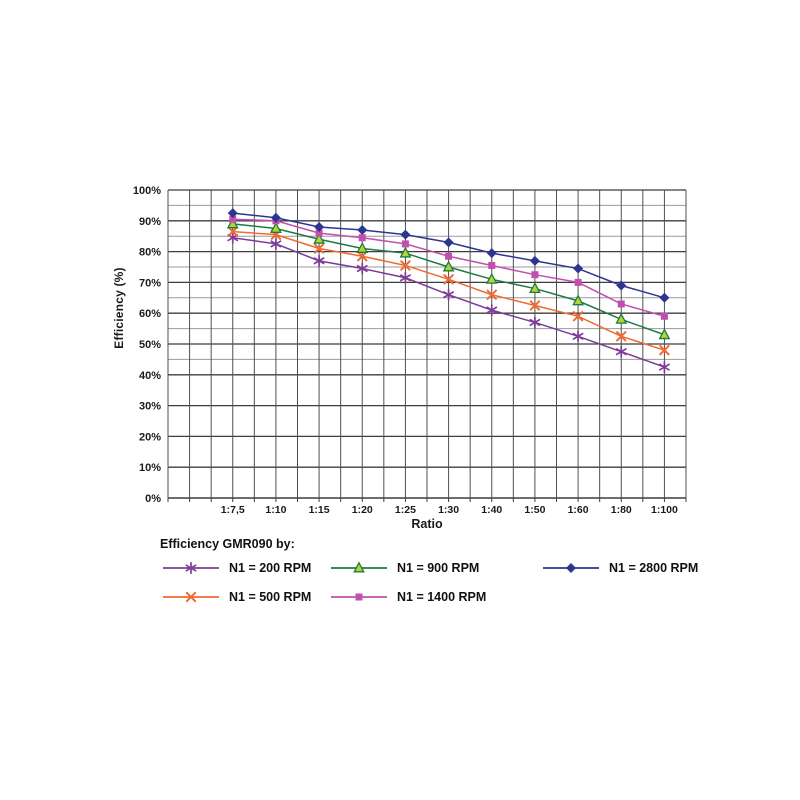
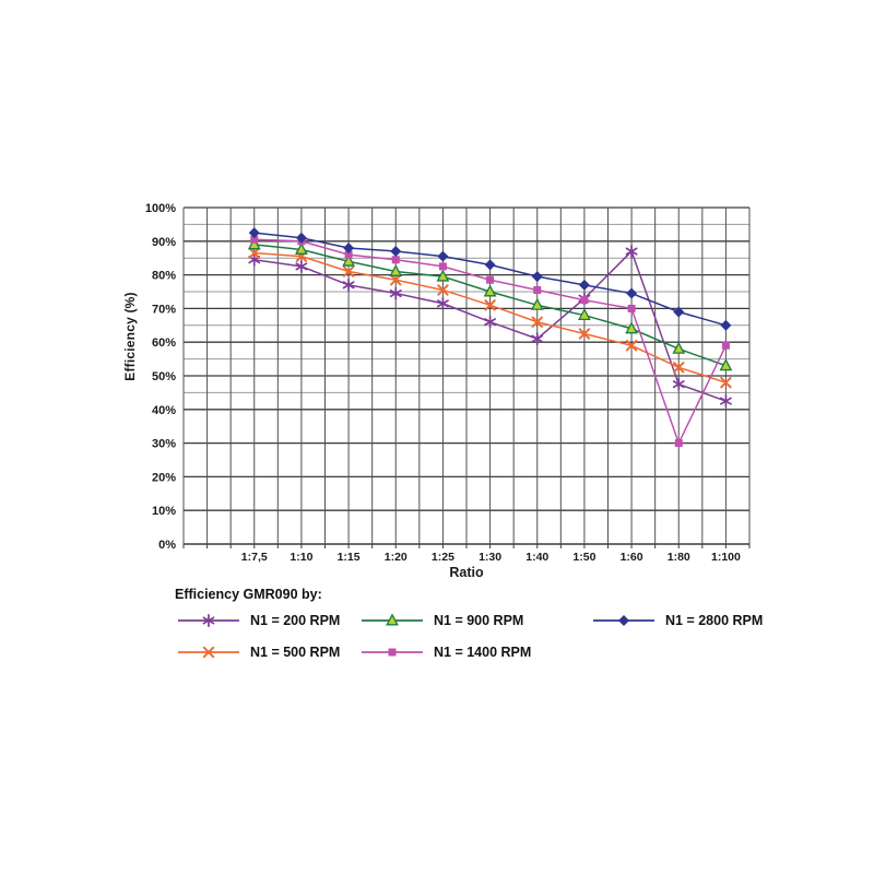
N1 = 200 RPM/1:50: 57% -> 73%
N1 = 200 RPM/1:60: 52% -> 87%
N1 = 1400 RPM/1:80: 63% -> 30%
